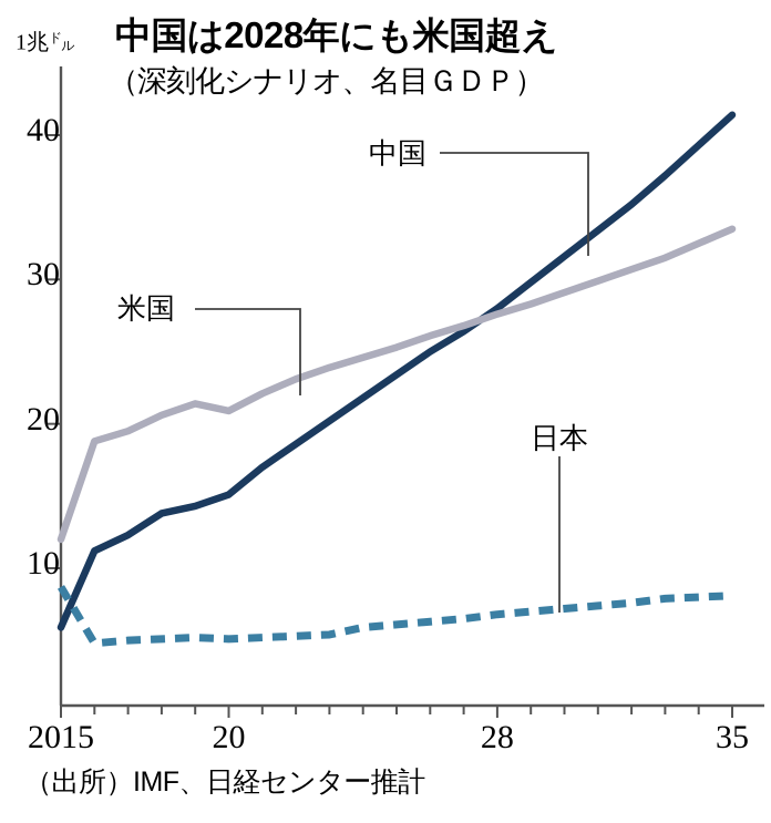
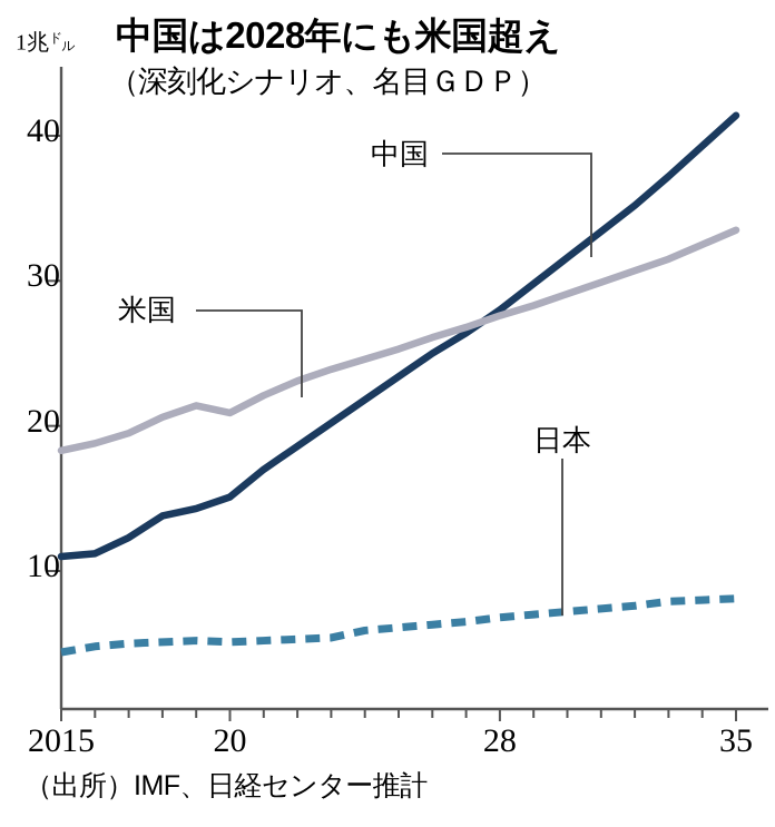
中国/2015: 5.9 -> 11.0
米国/2015: 12.0 -> 18.3
日本/2015: 8.7 -> 4.4
